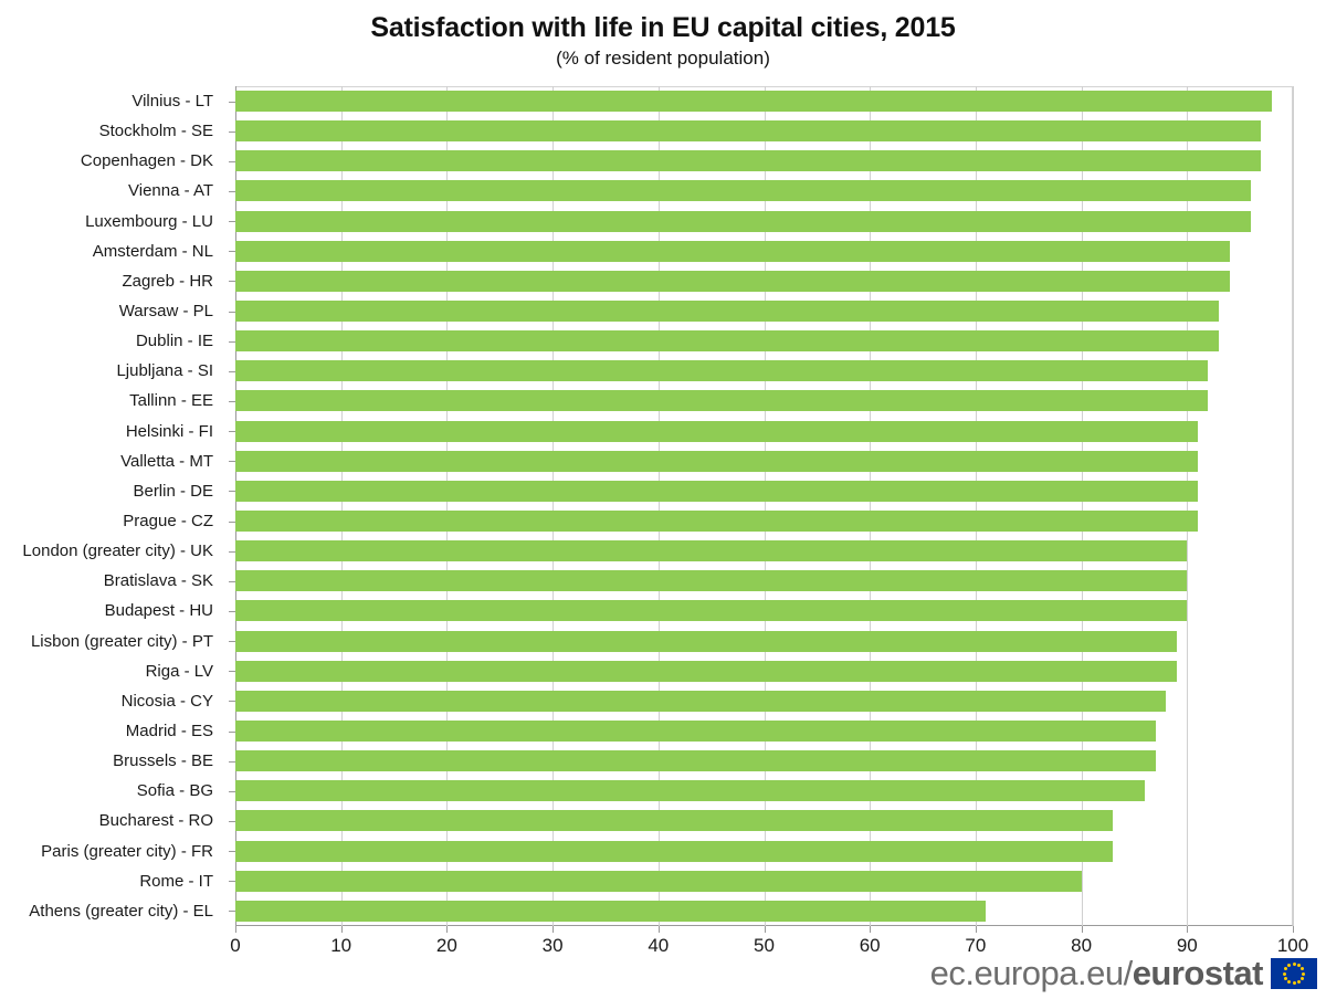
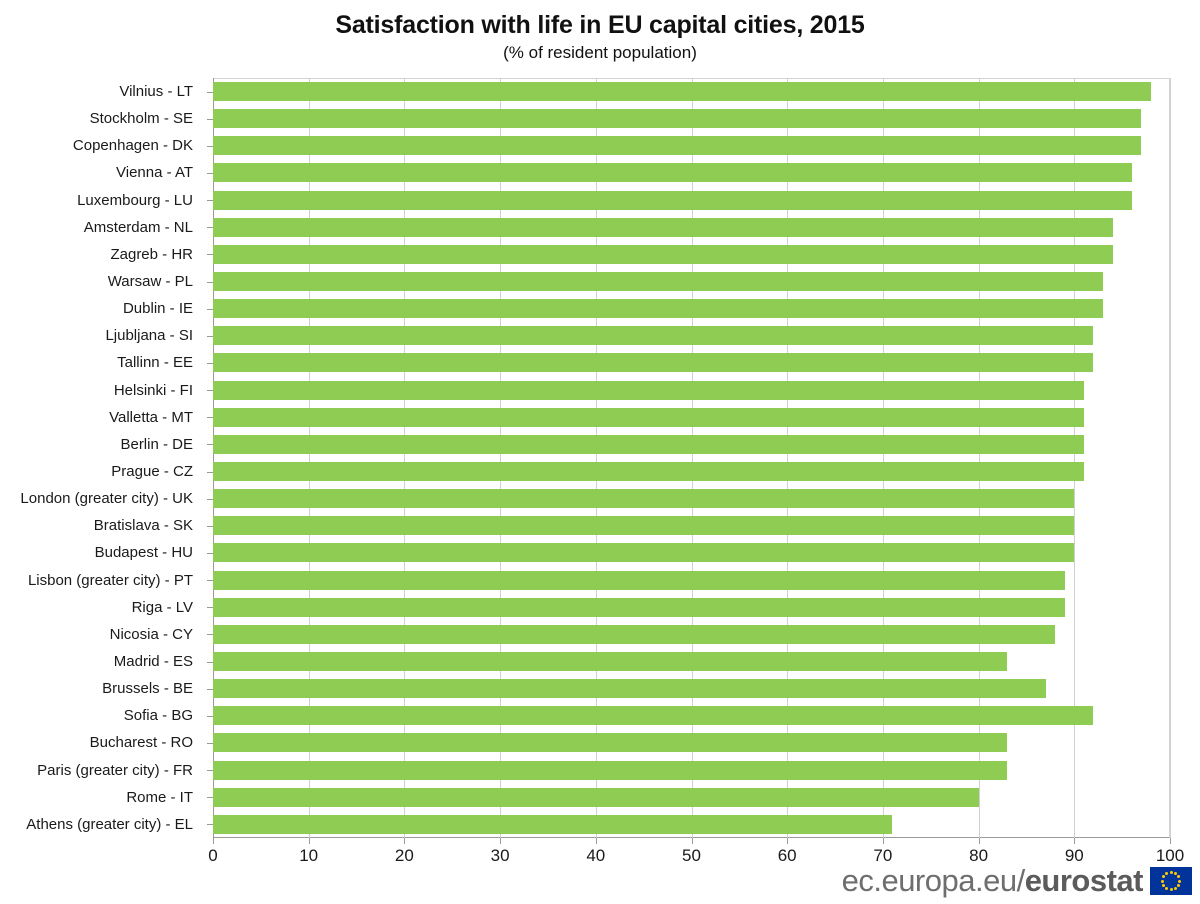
Madrid - ES: 87 -> 83
Sofia - BG: 86 -> 92
